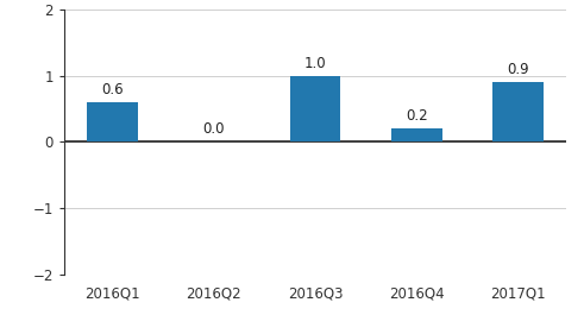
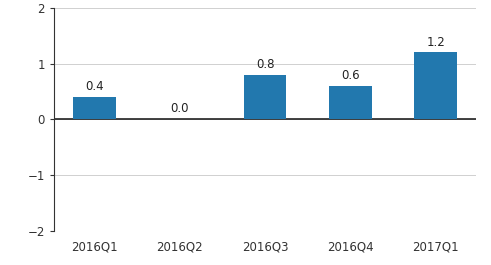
2016Q1: 0.6 -> 0.4
2016Q3: 1.0 -> 0.8
2016Q4: 0.2 -> 0.6
2017Q1: 0.9 -> 1.2
